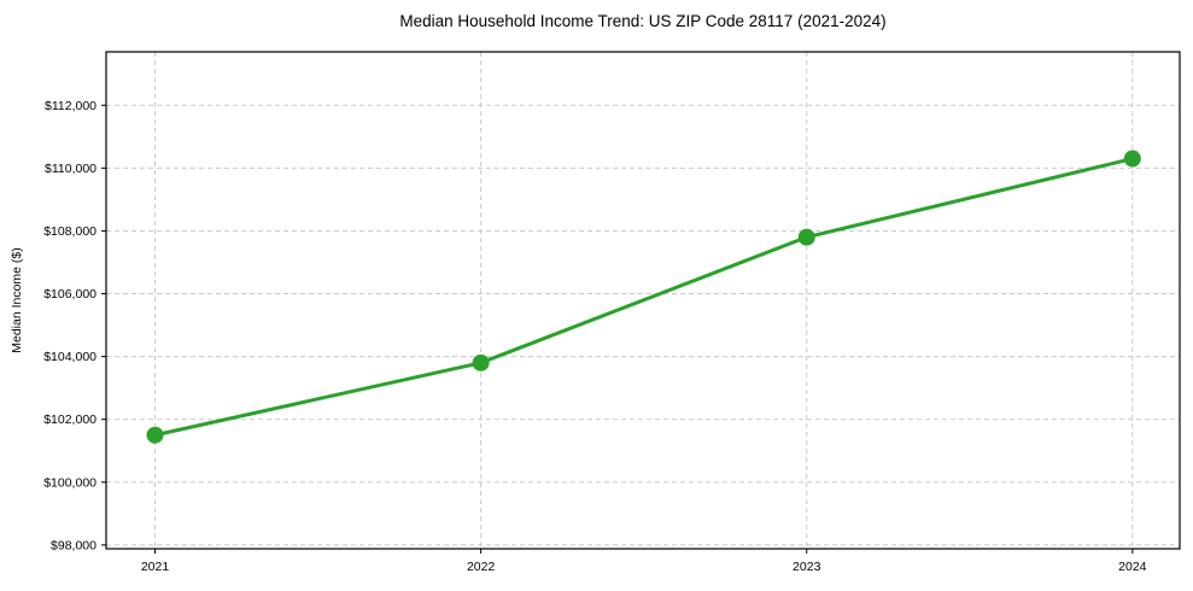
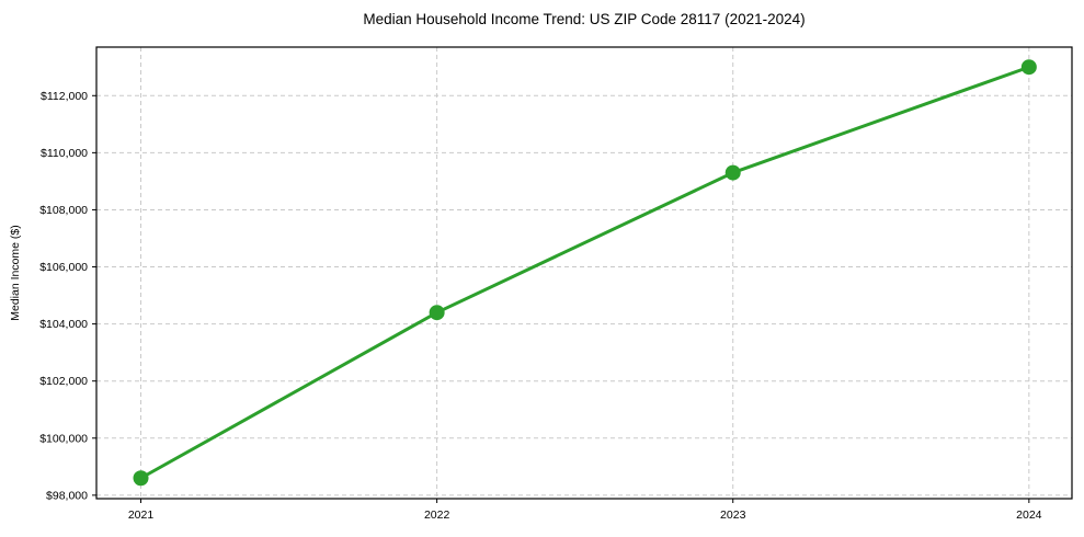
2021: $101500 -> $98600
2022: $103800 -> $104400
2023: $107800 -> $109300
2024: $110300 -> $113000
